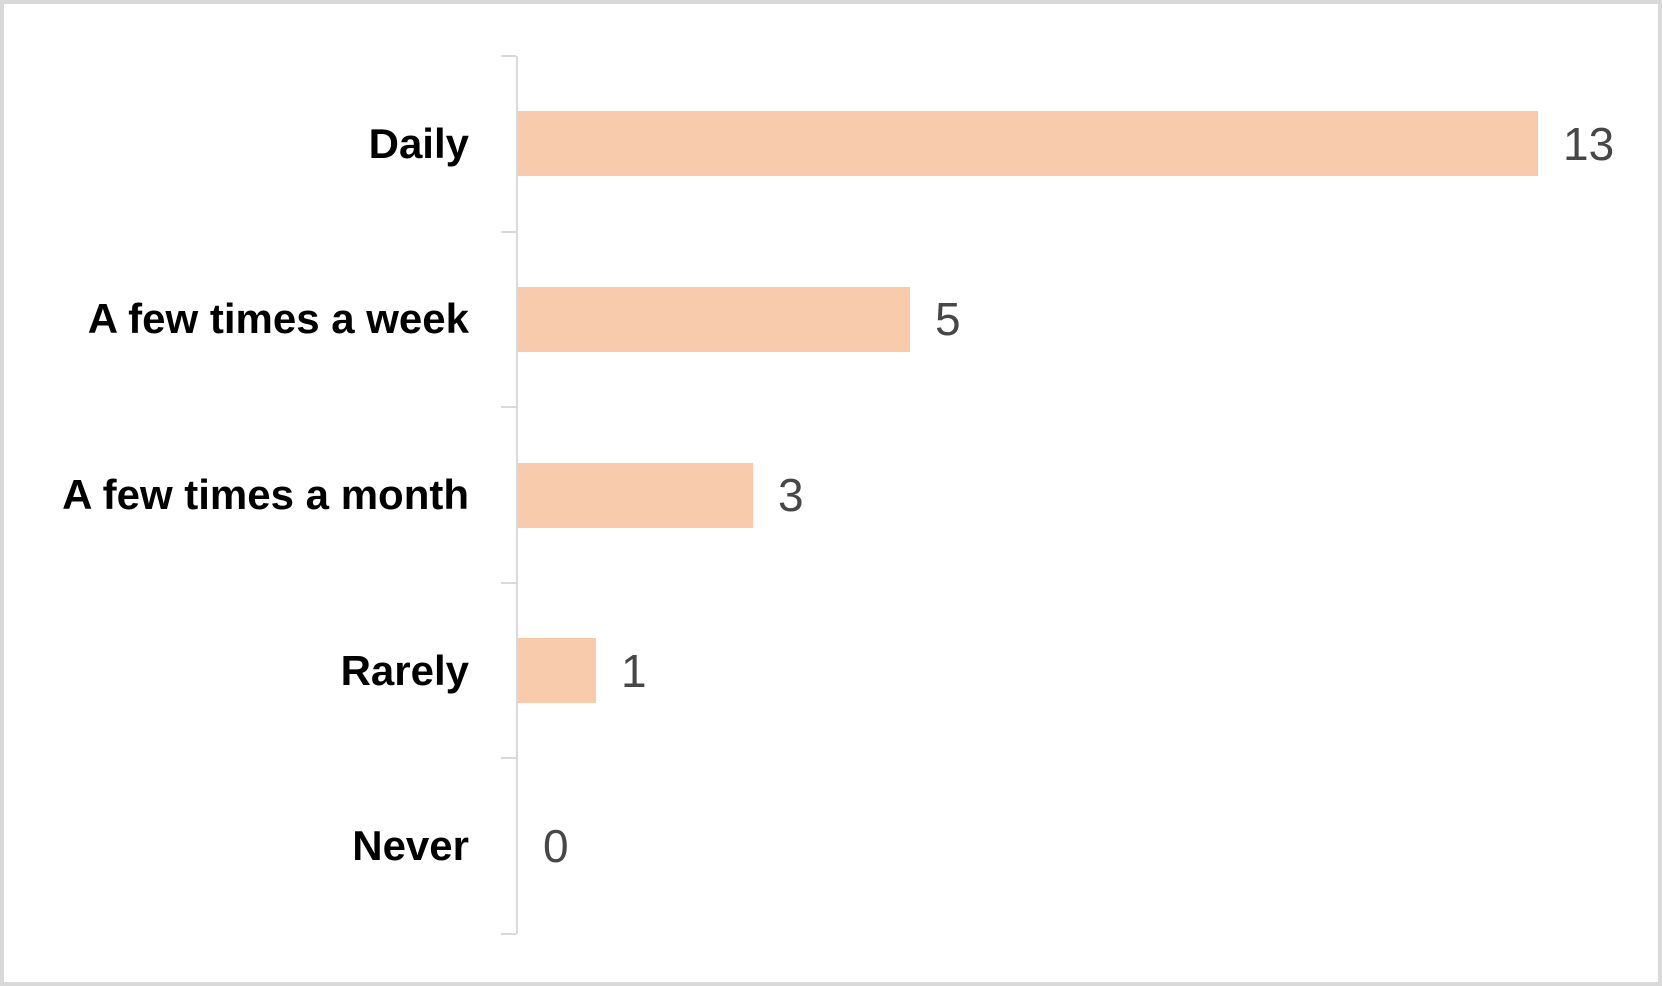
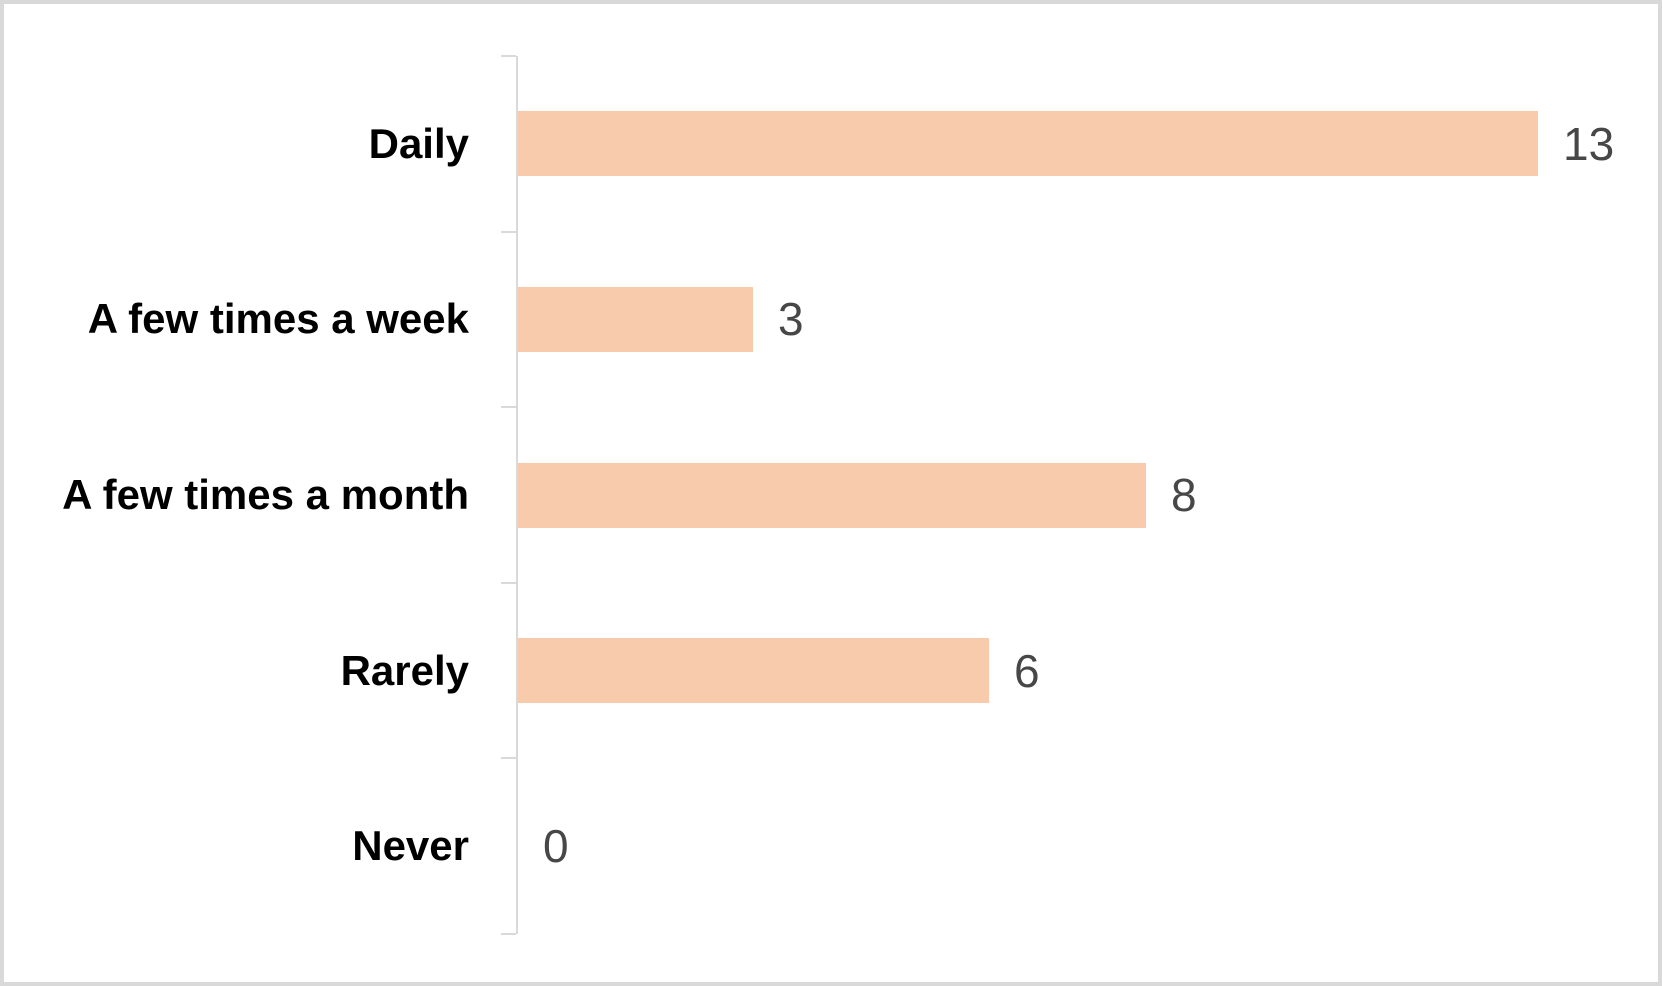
A few times a week: 5 -> 3
A few times a month: 3 -> 8
Rarely: 1 -> 6
